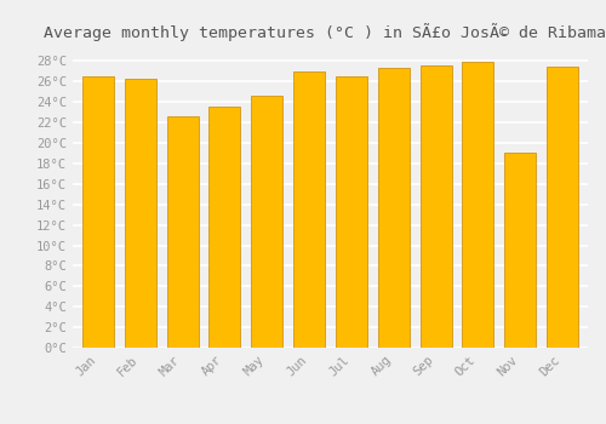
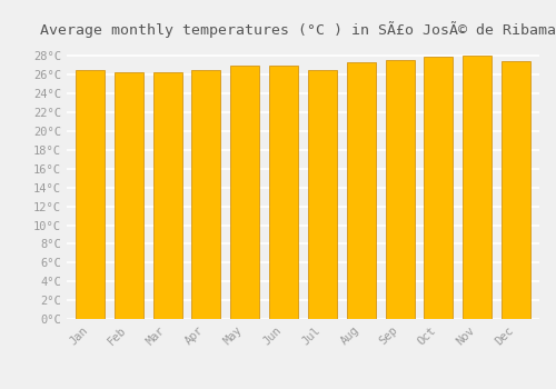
Mar: 22.6°C -> 26.3°C
Apr: 23.6°C -> 26.5°C
May: 24.6°C -> 27.0°C
Nov: 19.0°C -> 28.0°C
